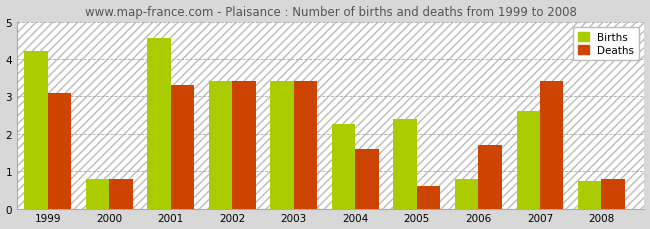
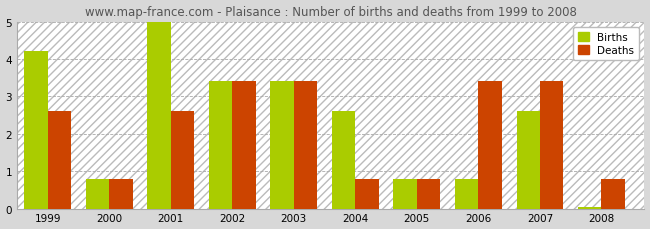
Deaths/1999: 3.1 -> 2.6
Births/2001: 4.55 -> 5.00
Deaths/2001: 3.3 -> 2.6
Births/2004: 2.25 -> 2.60
Deaths/2004: 1.6 -> 0.8
Births/2005: 2.40 -> 0.80
Deaths/2005: 0.6 -> 0.8
Deaths/2006: 1.7 -> 3.4
Births/2008: 0.75 -> 0.05
